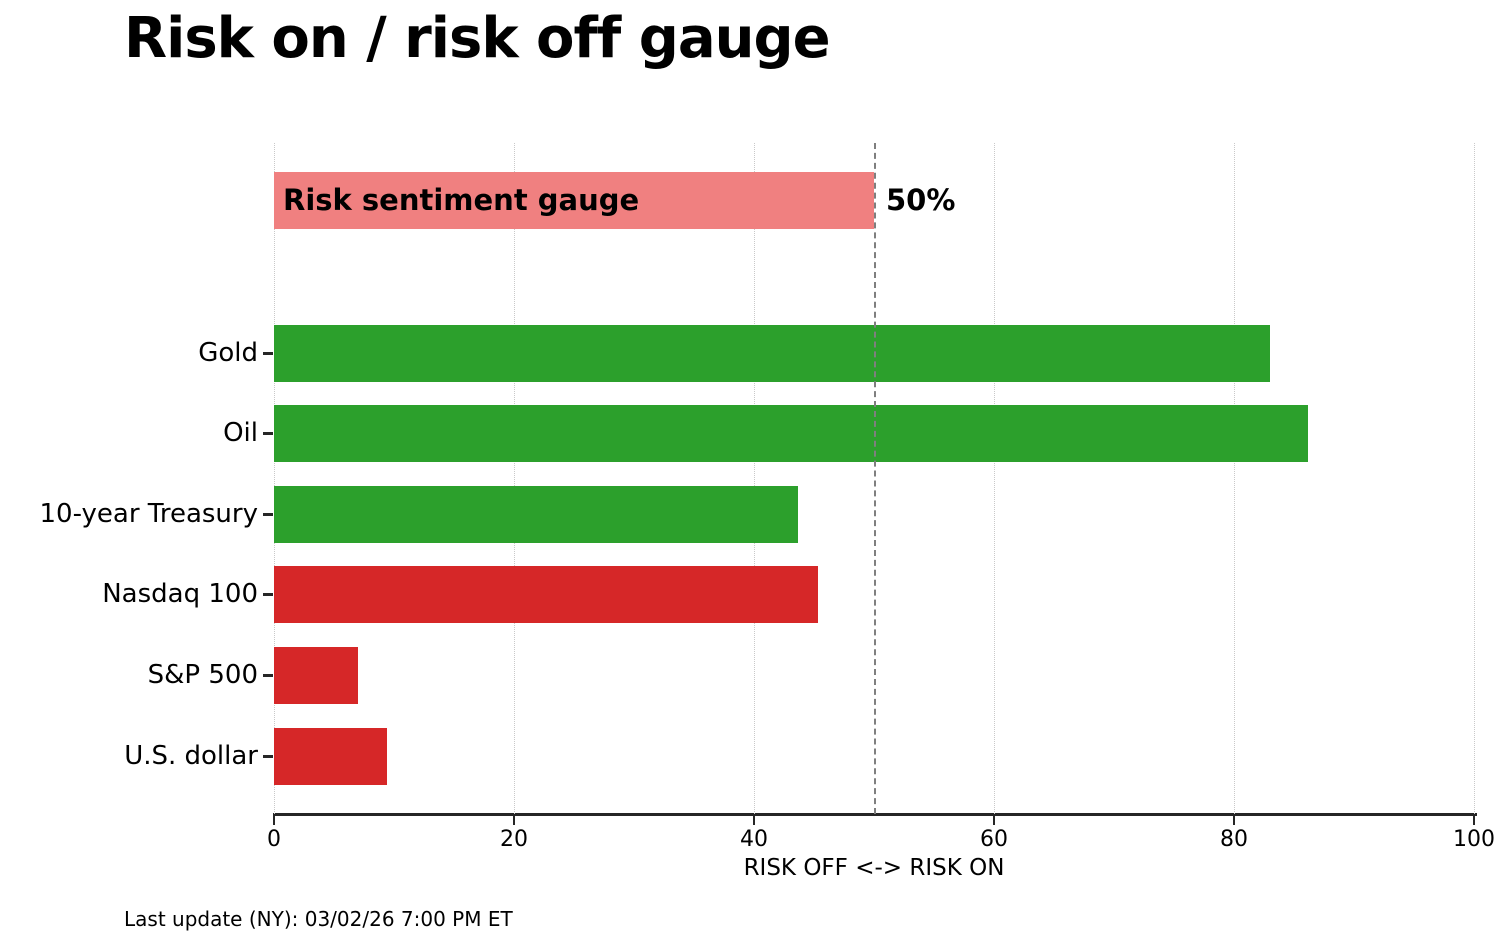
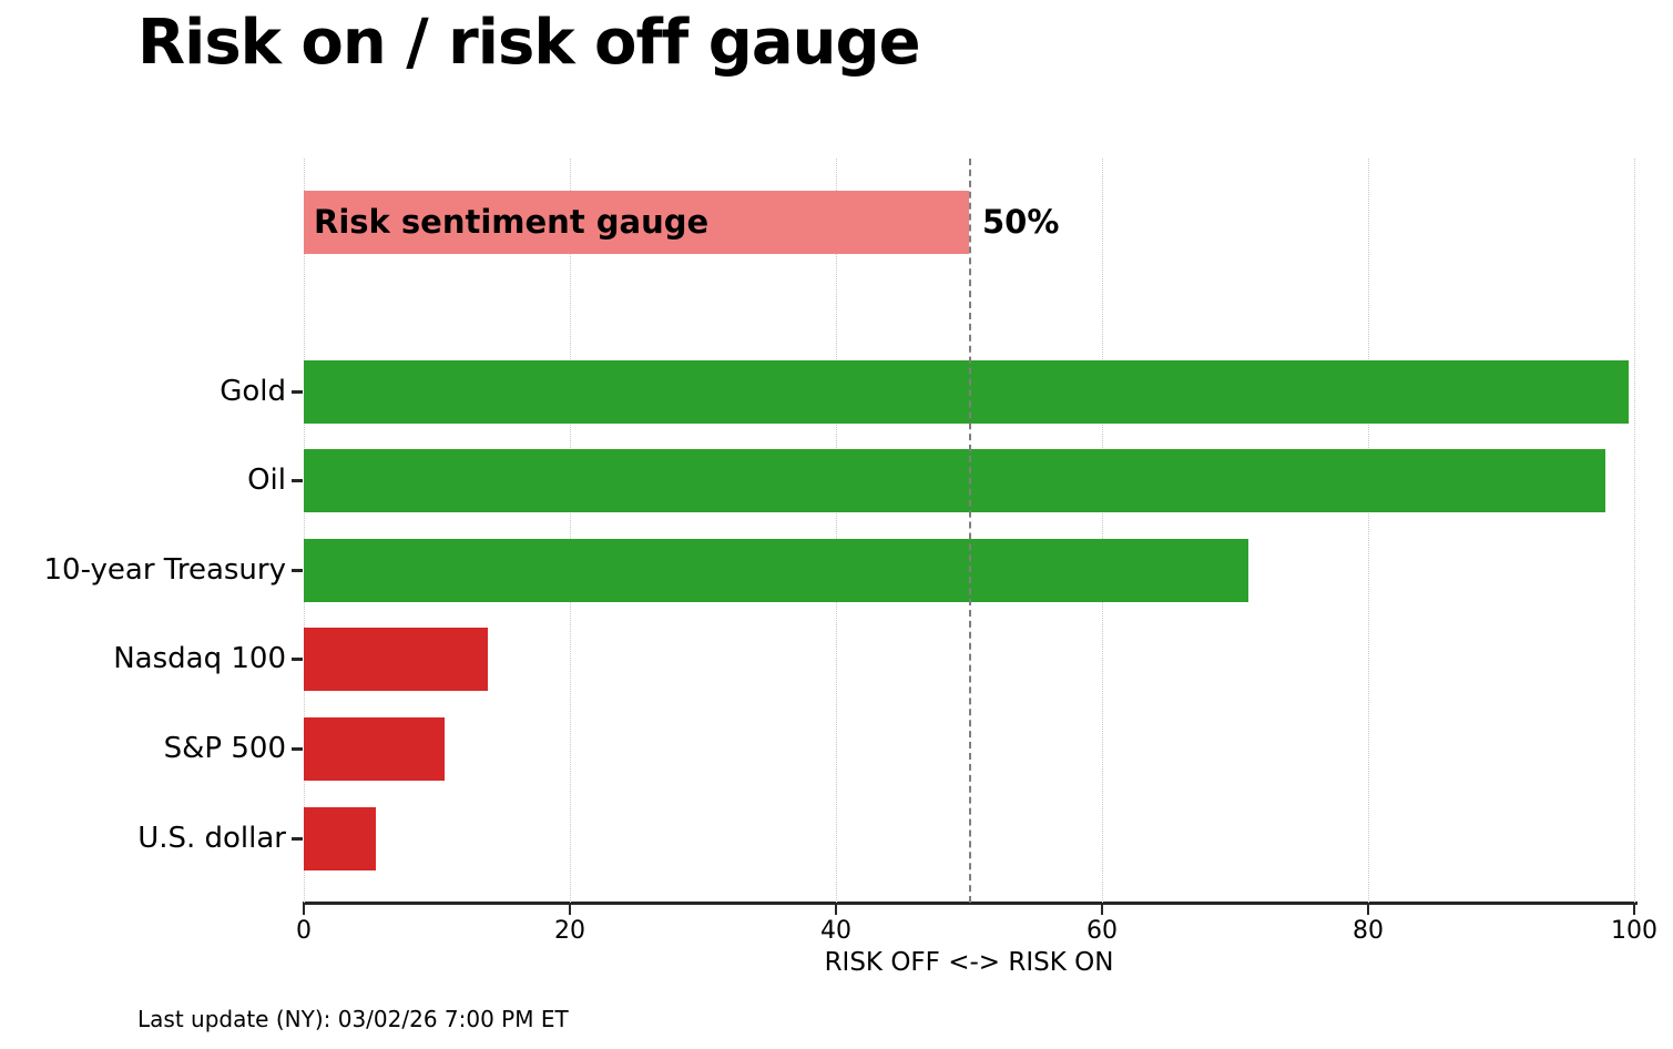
Gold: 83.0 -> 99.6
Oil: 86.2 -> 97.8
10-year Treasury: 43.7 -> 71.0
Nasdaq 100: 45.3 -> 13.8
S&P 500: 7.0 -> 10.6
U.S. dollar: 9.4 -> 5.4
